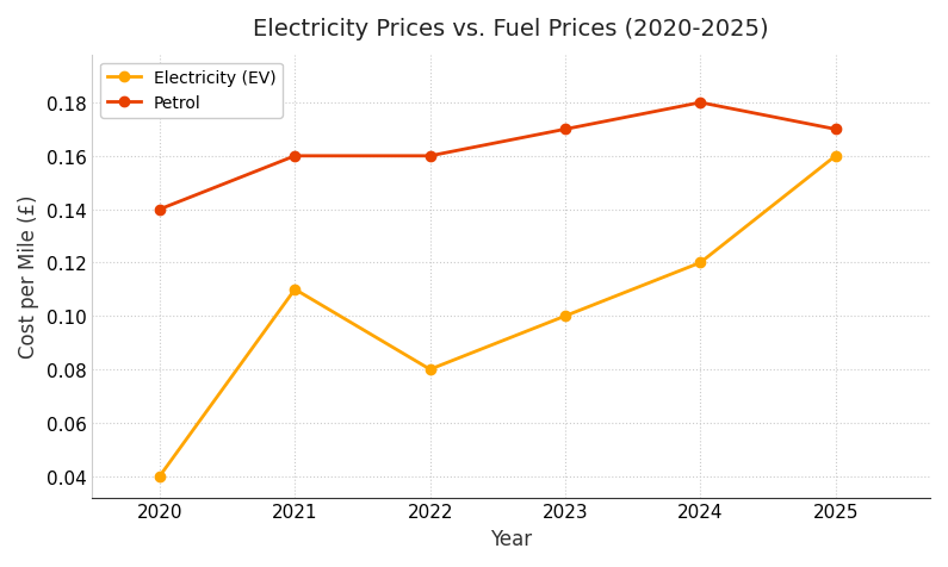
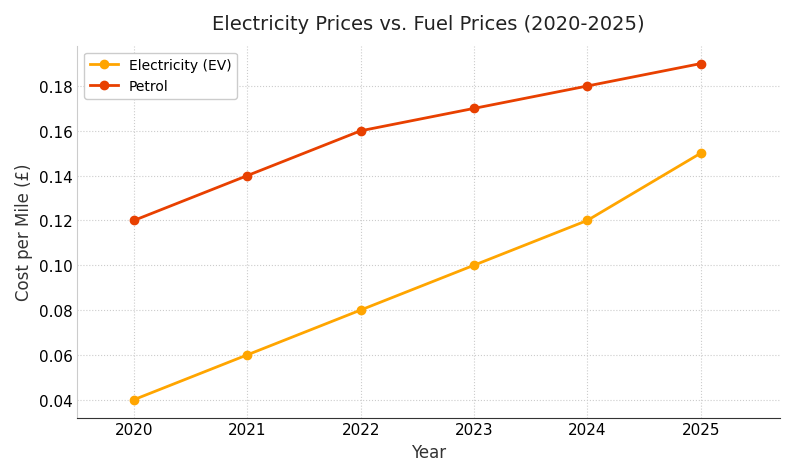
Petrol/2020: 0.14 -> 0.12
Electricity (EV)/2021: 0.11 -> 0.06
Petrol/2021: 0.16 -> 0.14
Electricity (EV)/2025: 0.16 -> 0.15
Petrol/2025: 0.17 -> 0.19
